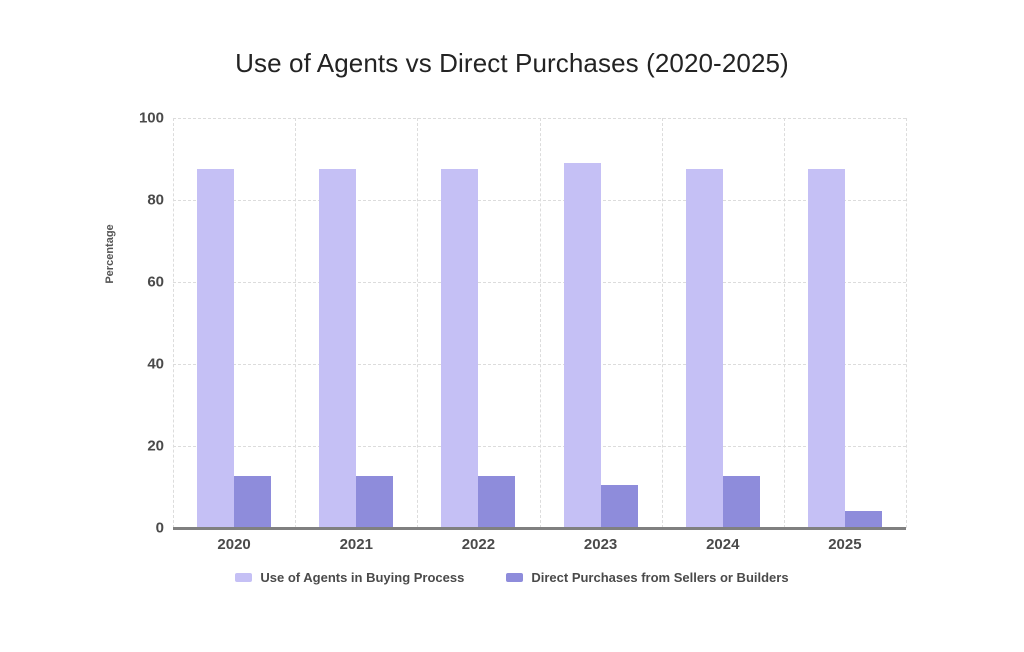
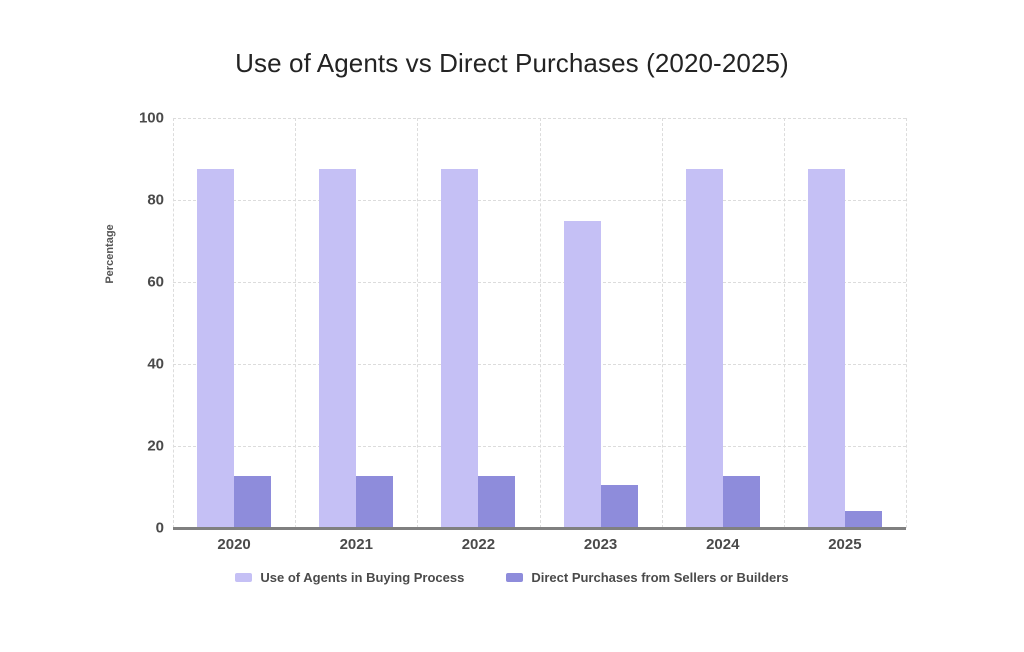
Use of Agents in Buying Process/2023: 89 -> 75
